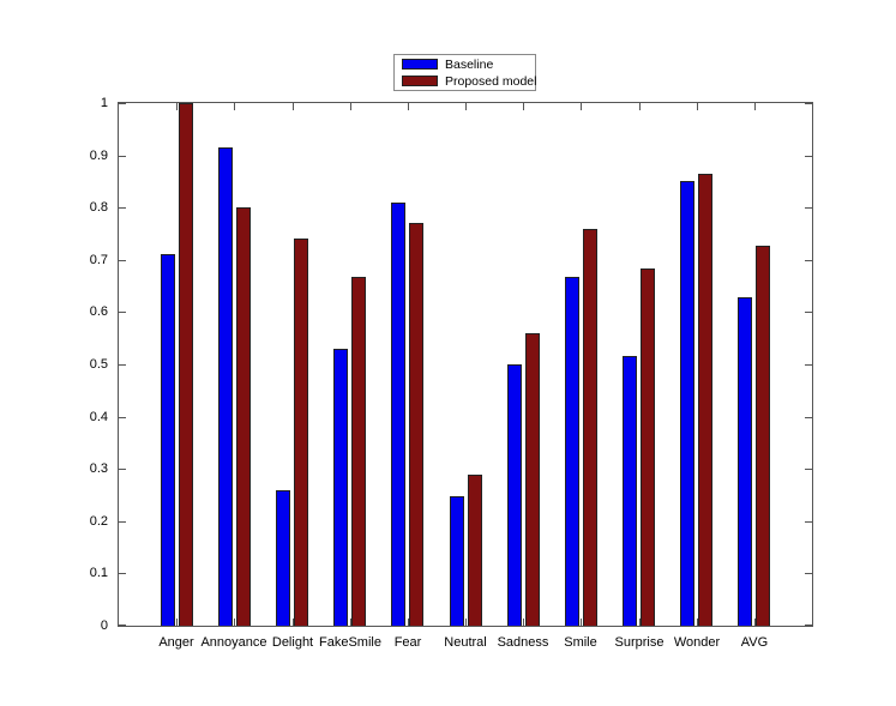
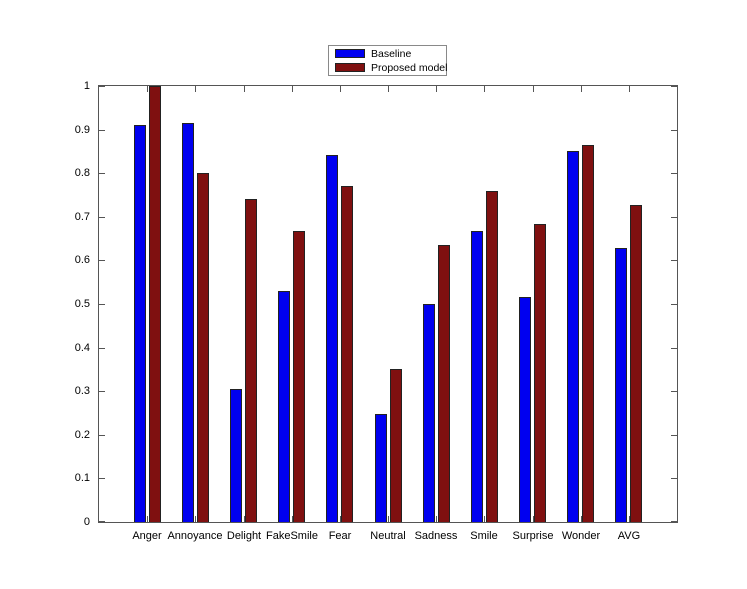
Baseline/Anger: 0.71 -> 0.91
Baseline/Delight: 0.26 -> 0.30
Baseline/Fear: 0.81 -> 0.84
Proposed model/Neutral: 0.29 -> 0.35
Proposed model/Sadness: 0.56 -> 0.64
